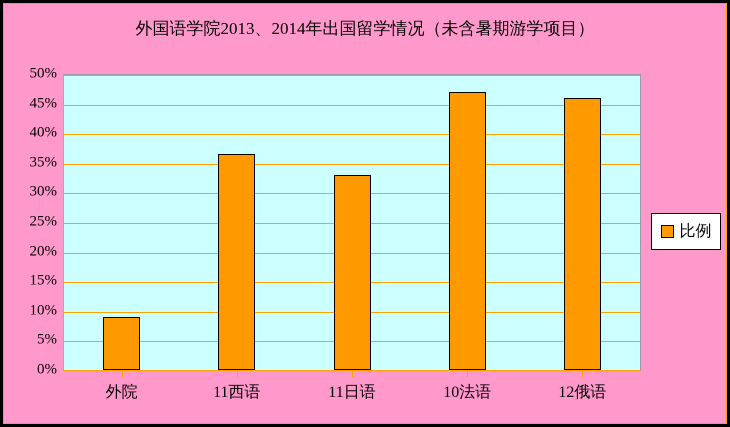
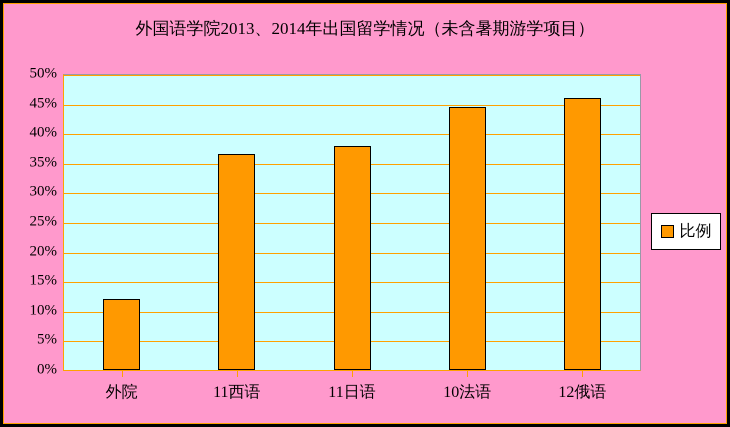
外院: 9% -> 12%
11日语: 33% -> 38%
10法语: 47% -> 44%
